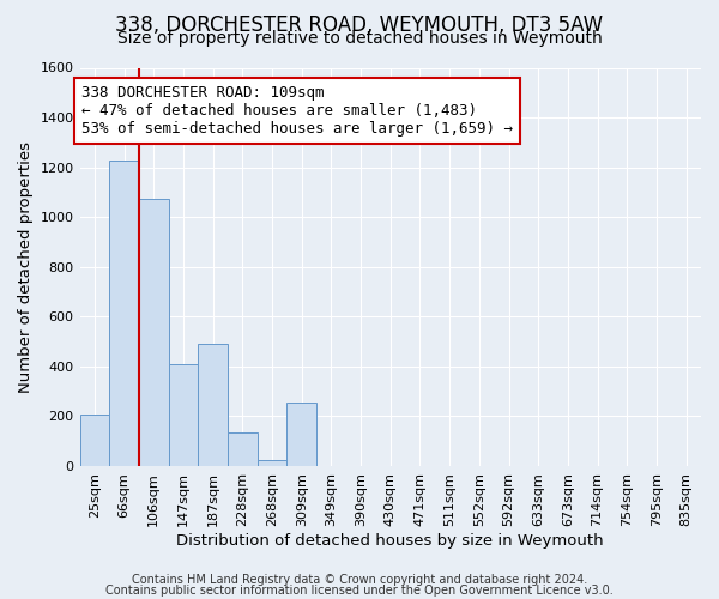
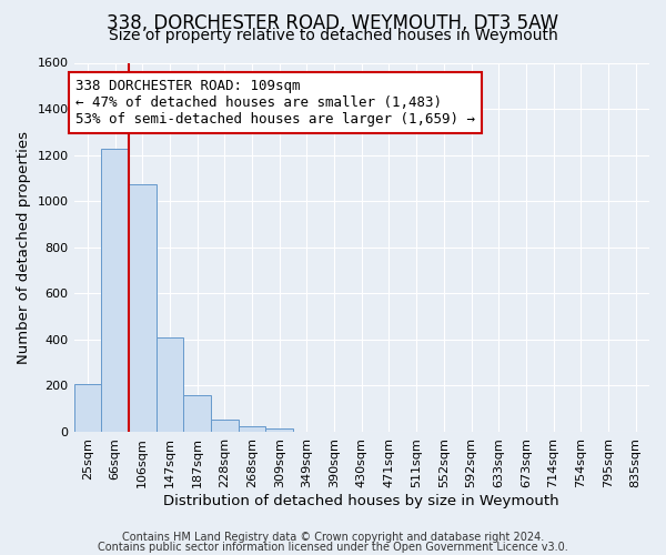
187sqm: 490 -> 160
228sqm: 135 -> 52
309sqm: 255 -> 15
